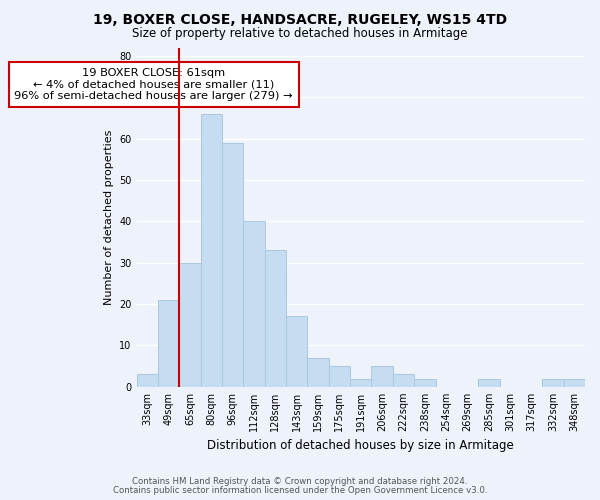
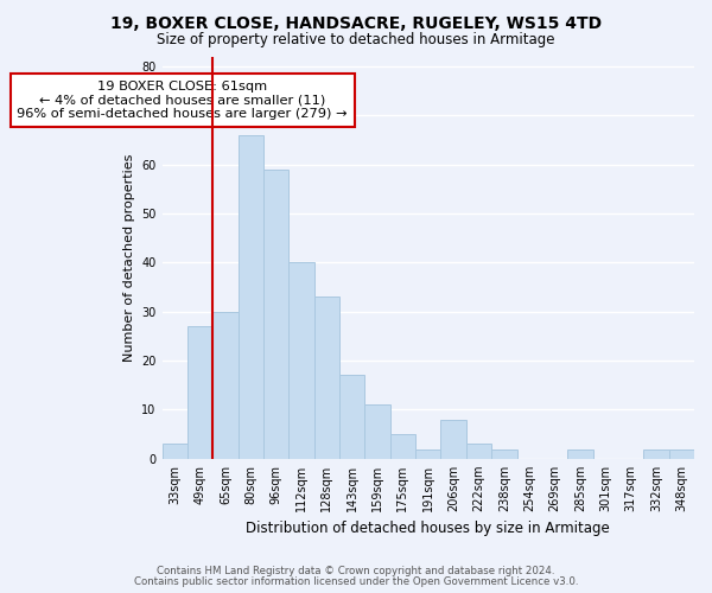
49sqm: 21 -> 27
159sqm: 7 -> 11
206sqm: 5 -> 8
